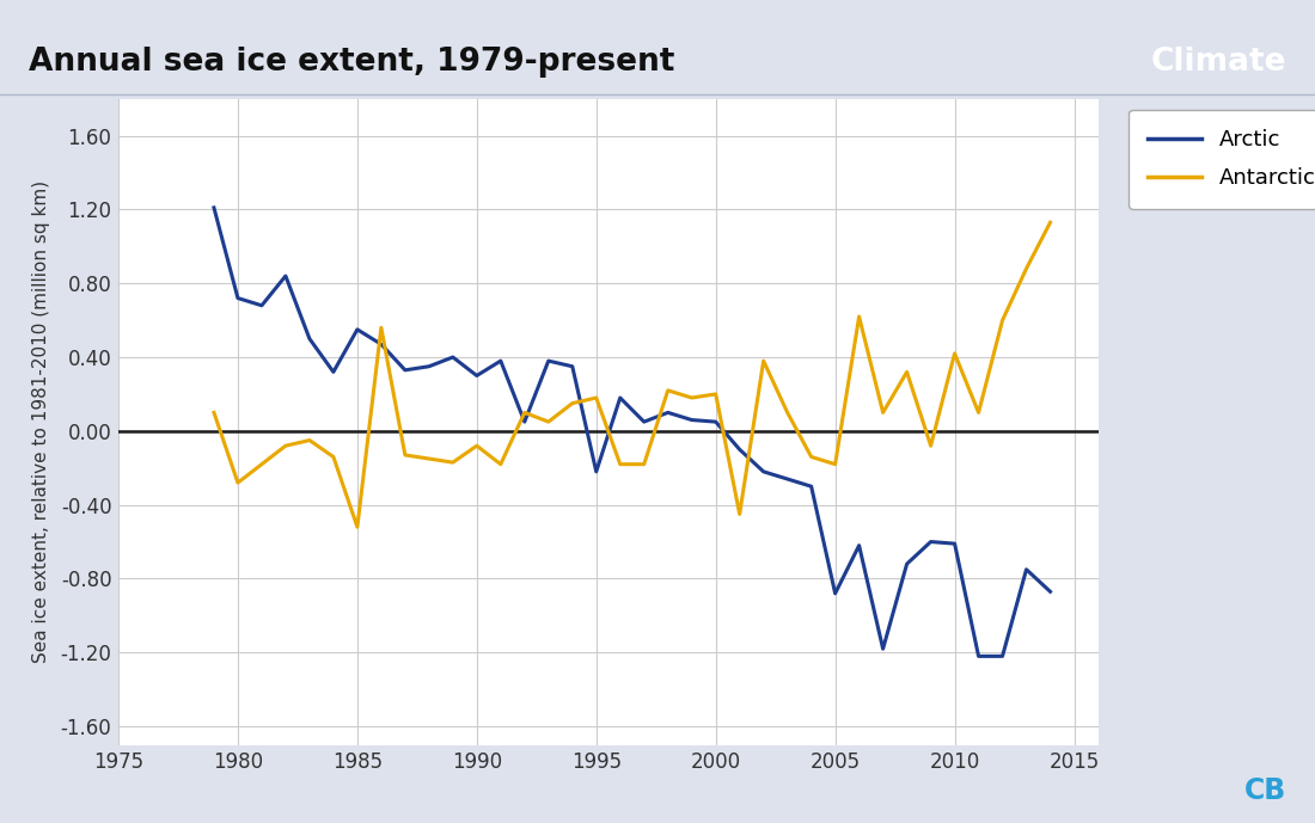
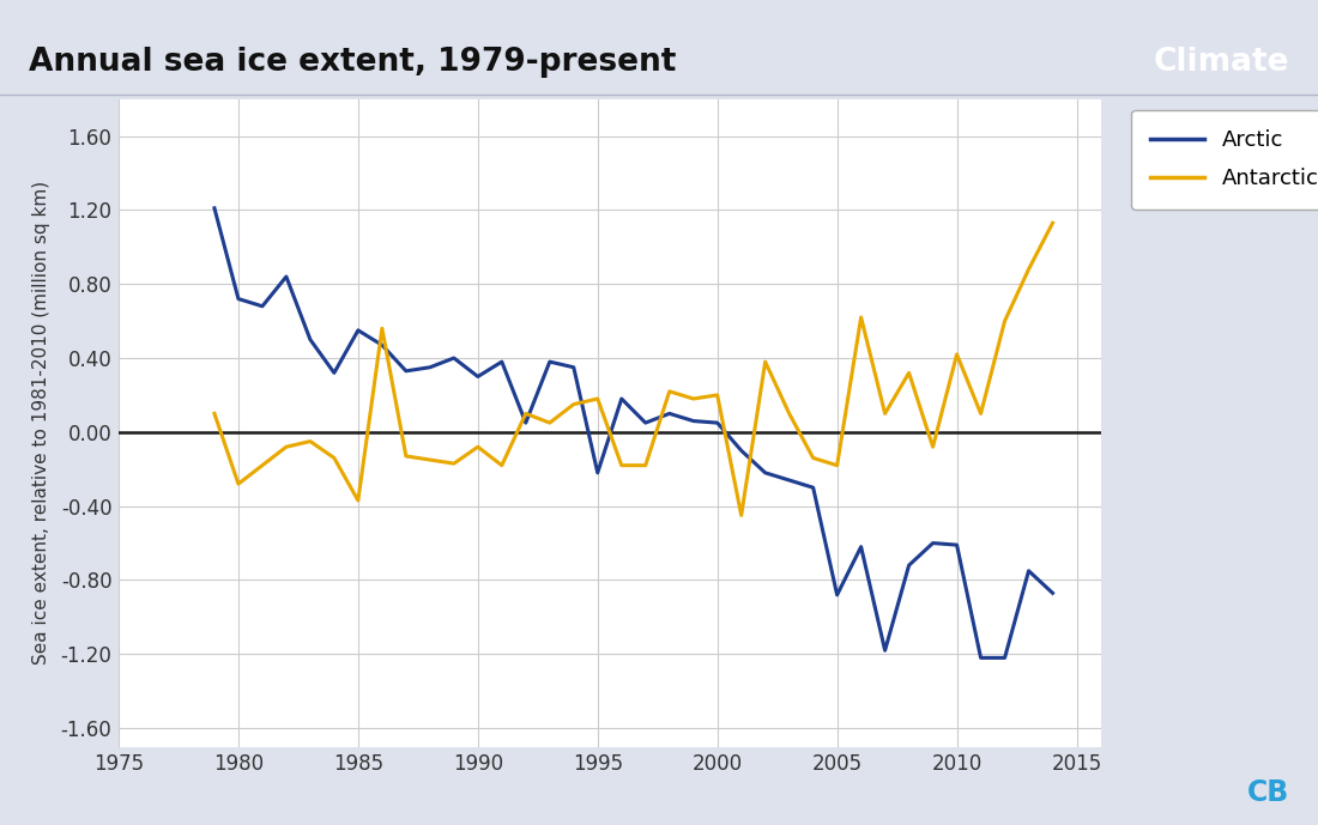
Antarctic/1985: -0.52 -> -0.37
